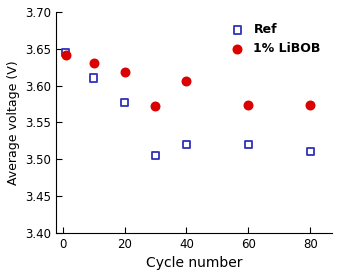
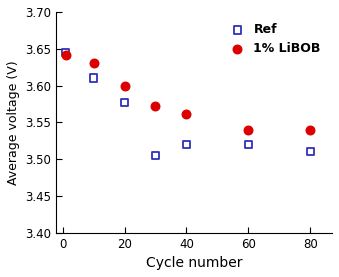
1% LiBOB/20: 3.618 -> 3.599
1% LiBOB/40: 3.606 -> 3.561
1% LiBOB/60: 3.574 -> 3.540
1% LiBOB/80: 3.574 -> 3.540
